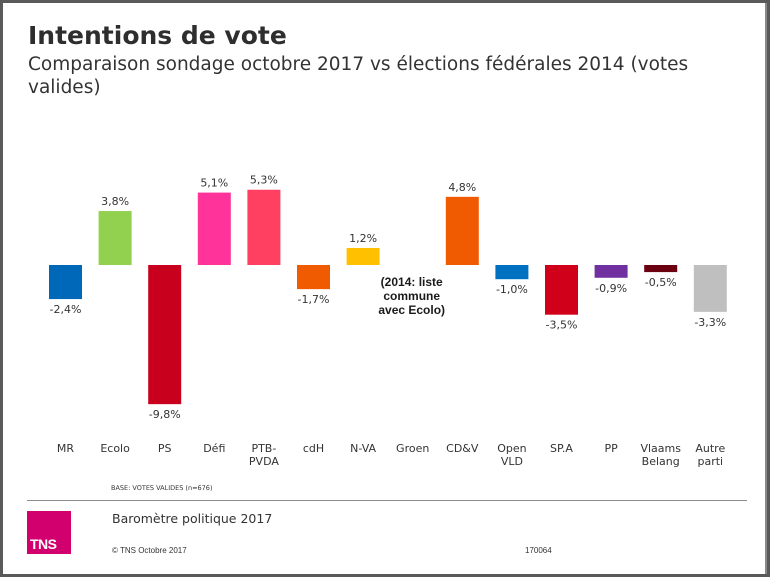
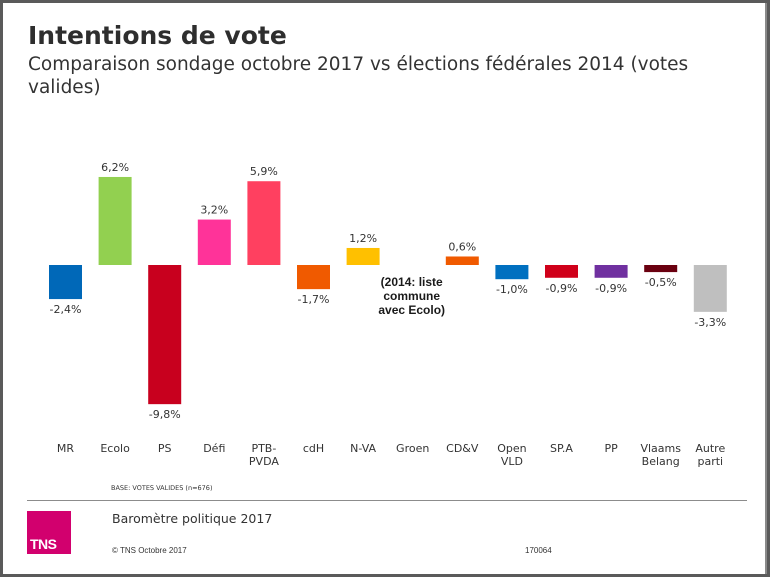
Ecolo: 3,8% -> 6,2%
Défi: 5,1% -> 3,2%
PTB-PVDA: 5,3% -> 5,9%
CD&V: 4,8% -> 0,6%
SP.A: -3,5% -> -0,9%
